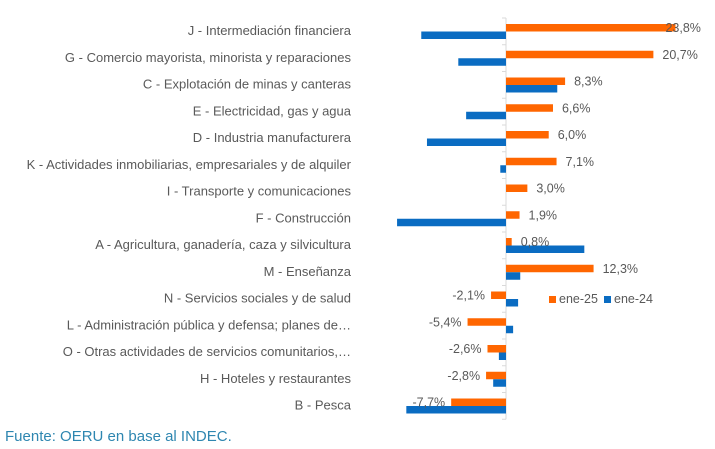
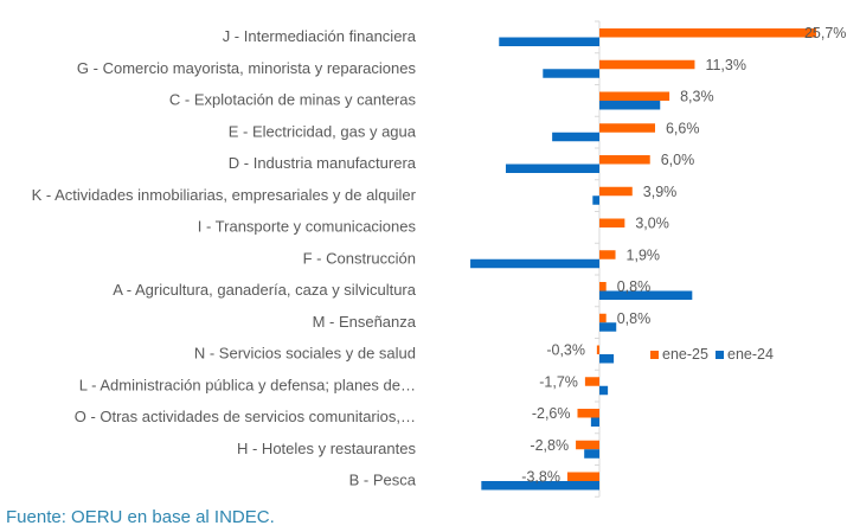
ene-25/J - Intermediación financiera: 23,8% -> 25,7%
ene-25/G - Comercio mayorista, minorista y reparaciones: 20,7% -> 11,3%
ene-25/K - Actividades inmobiliarias, empresariales y de alquiler: 7,1% -> 3,9%
ene-25/M - Enseñanza: 12,3% -> 0,8%
ene-25/N - Servicios sociales y de salud: -2,1% -> -0,3%
ene-25/L - Administración pública y defensa; planes de…: -5,4% -> -1,7%
ene-25/B - Pesca: -7,7% -> -3,8%
